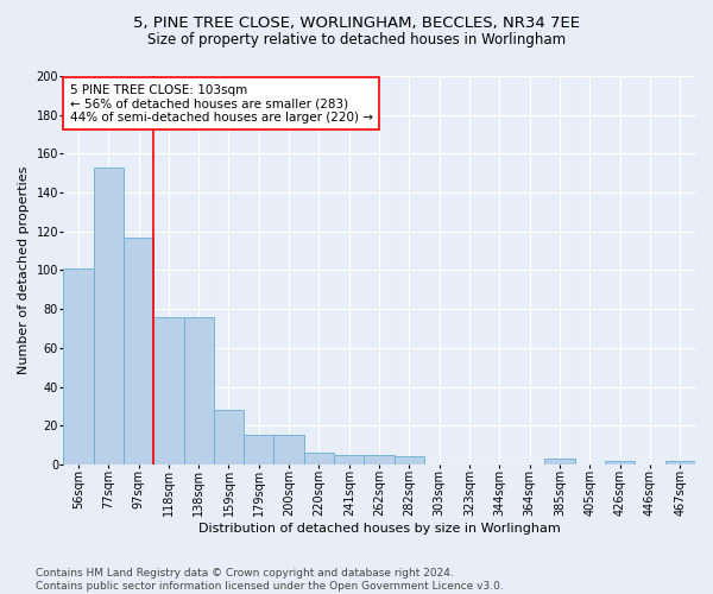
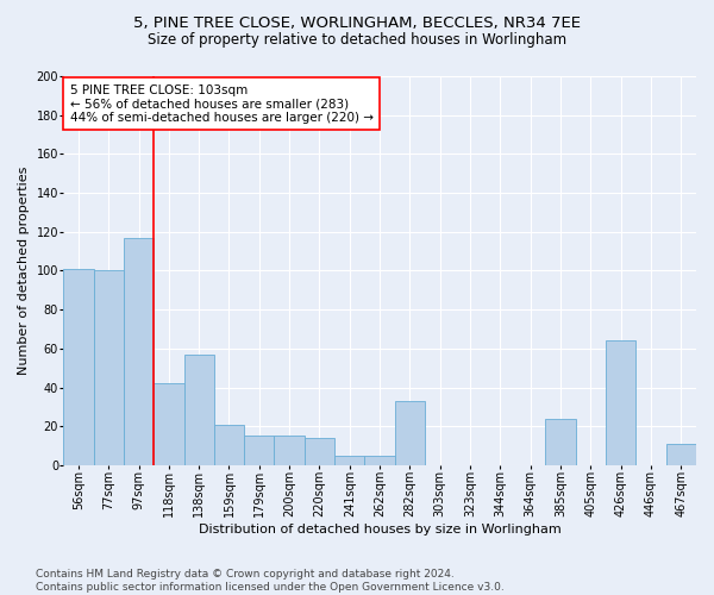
77sqm: 153 -> 100
118sqm: 76 -> 42
138sqm: 76 -> 57
159sqm: 28 -> 21
220sqm: 6 -> 14
282sqm: 4 -> 33
385sqm: 3 -> 24
426sqm: 2 -> 64
467sqm: 2 -> 11
